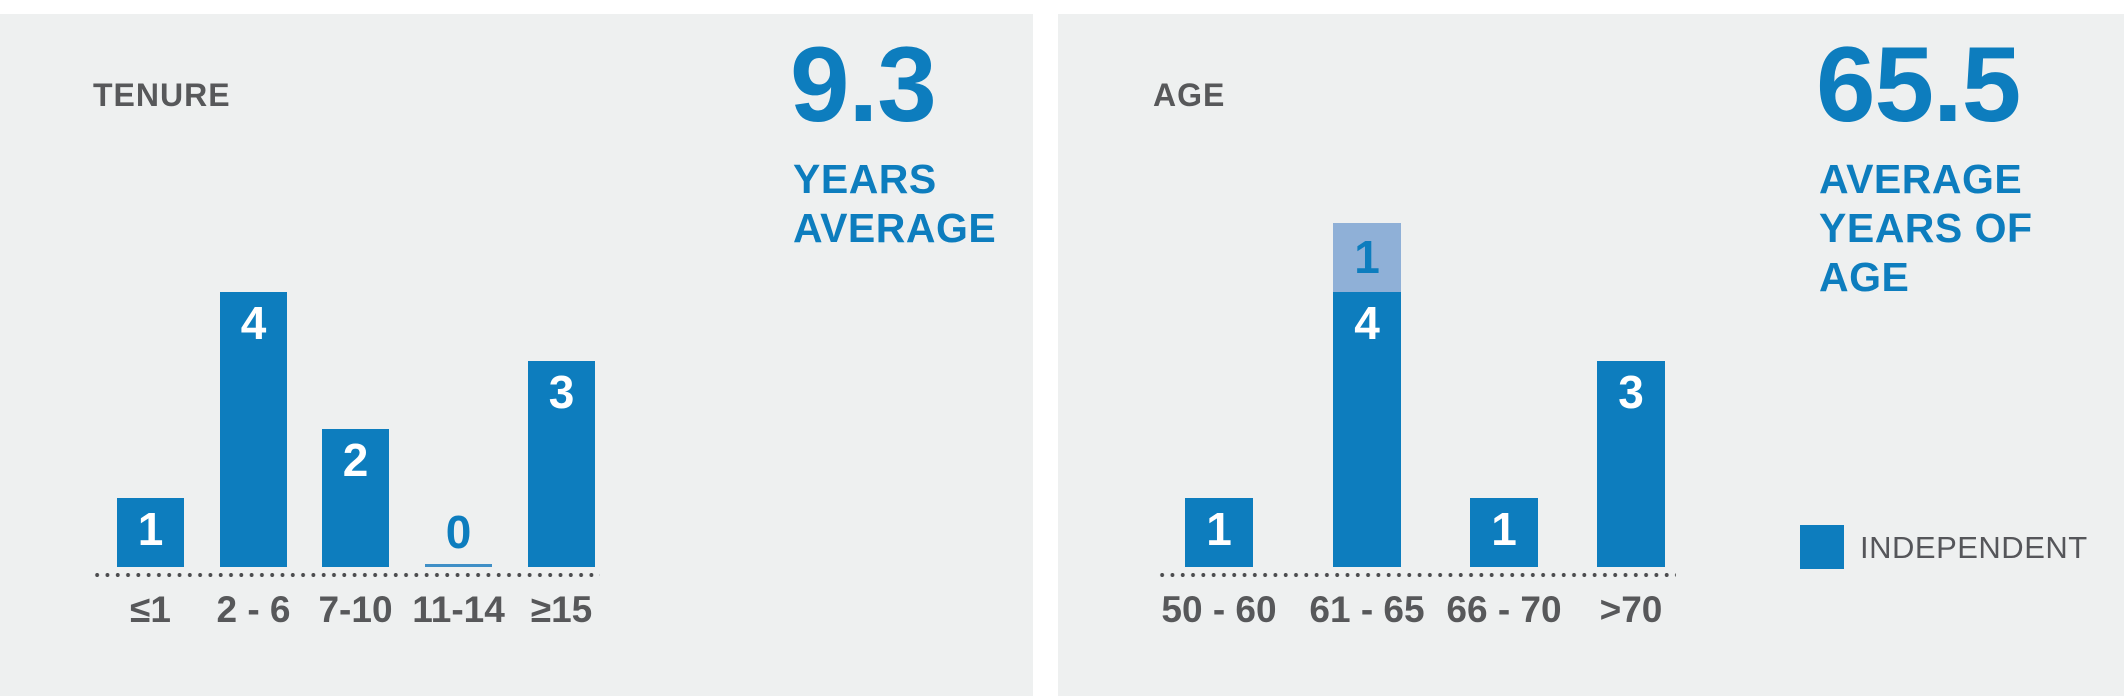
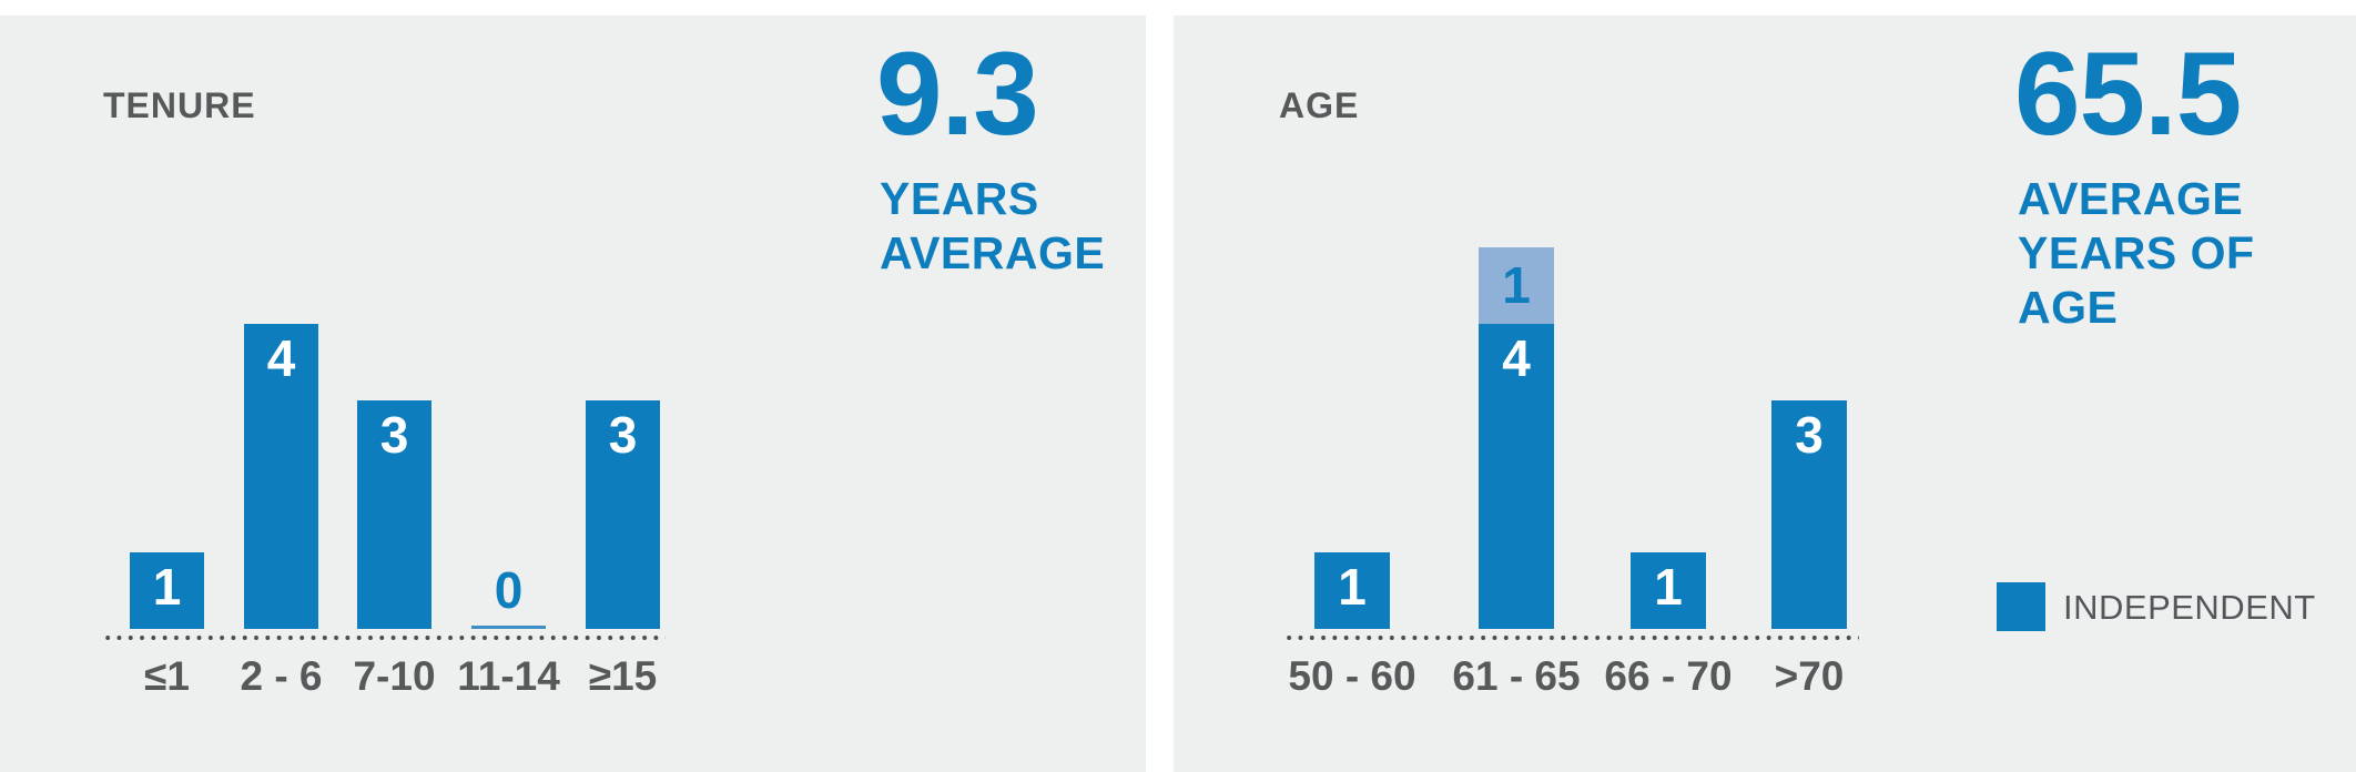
TENURE/7-10: 2 -> 3
